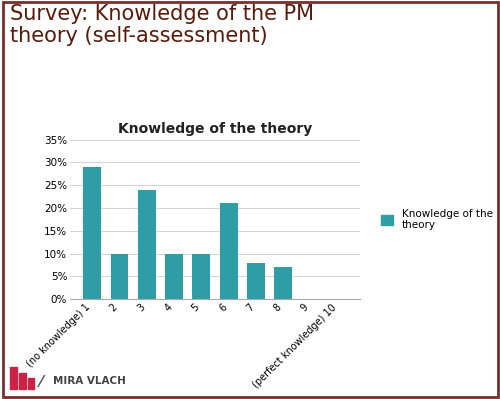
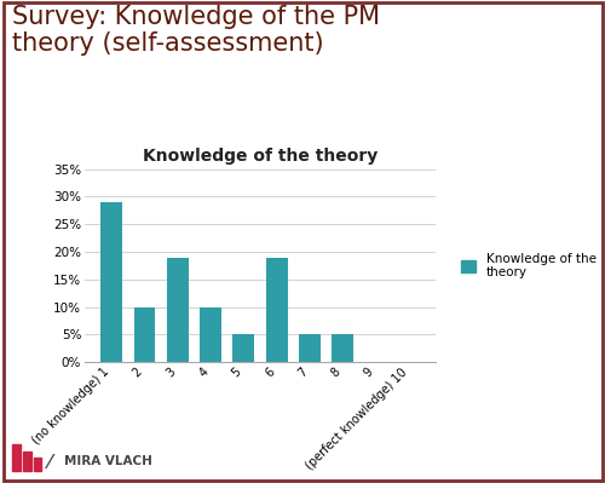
3: 24% -> 19%
5: 10% -> 5%
6: 21% -> 19%
7: 8% -> 5%
8: 7% -> 5%
